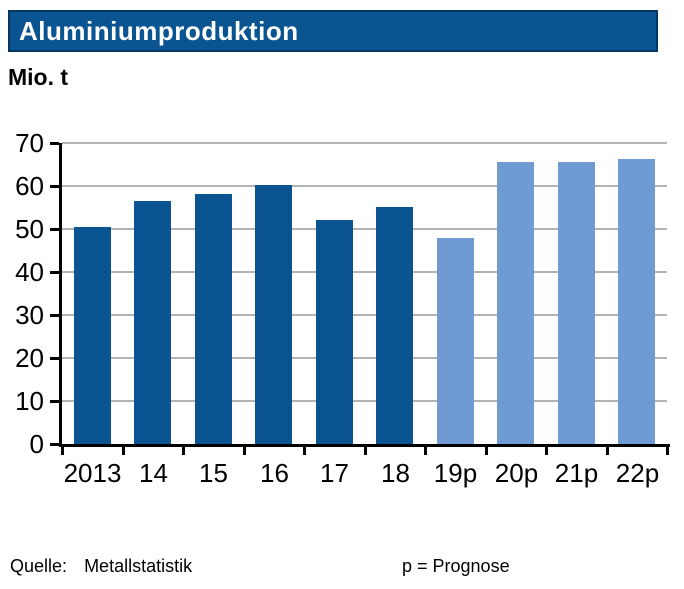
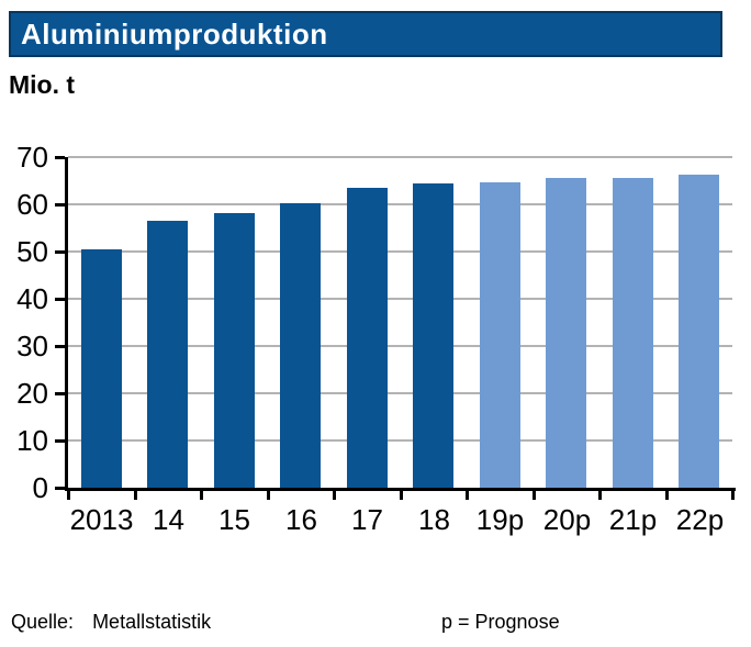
17: 52 -> 63
18: 55 -> 64
19p: 48 -> 65
